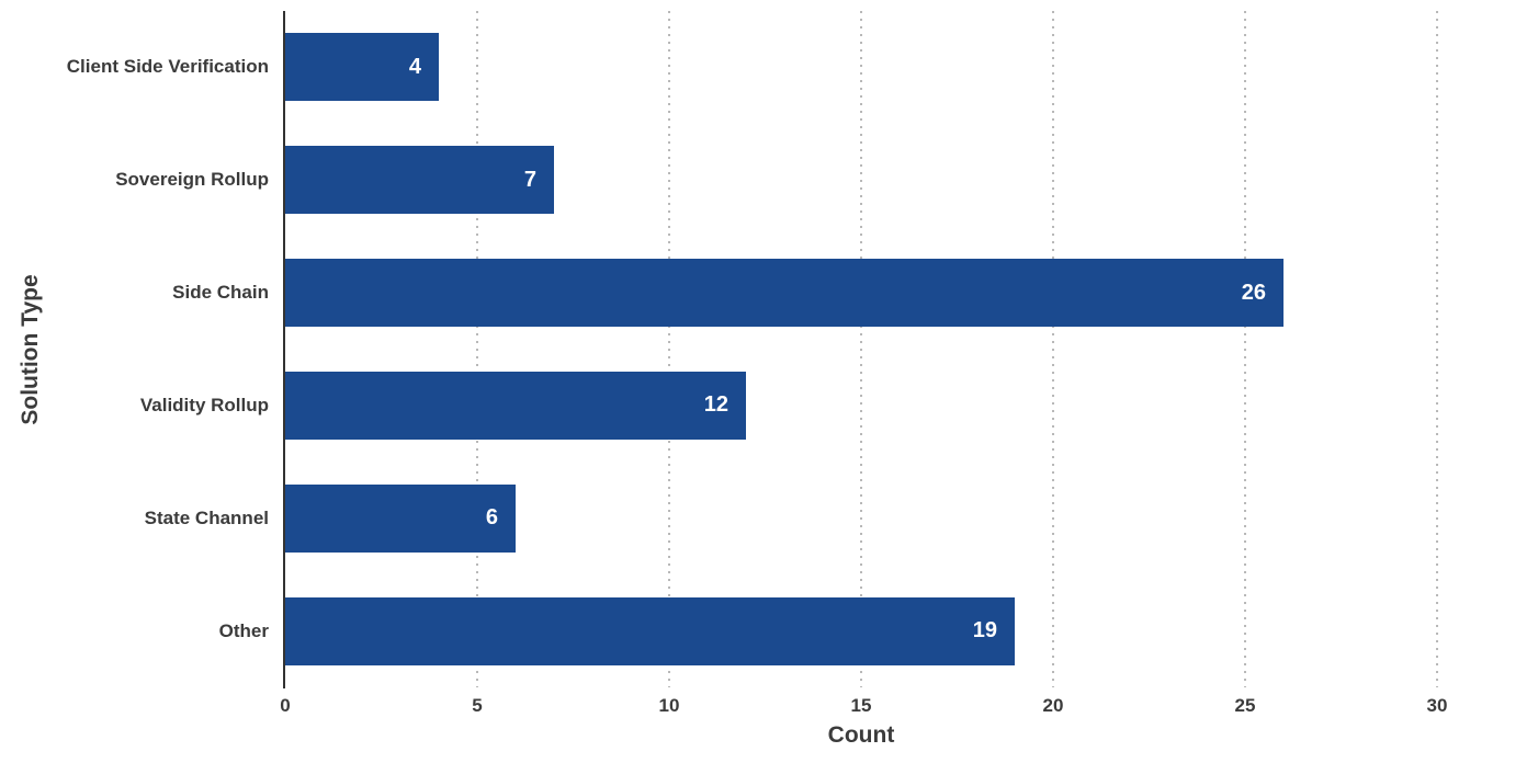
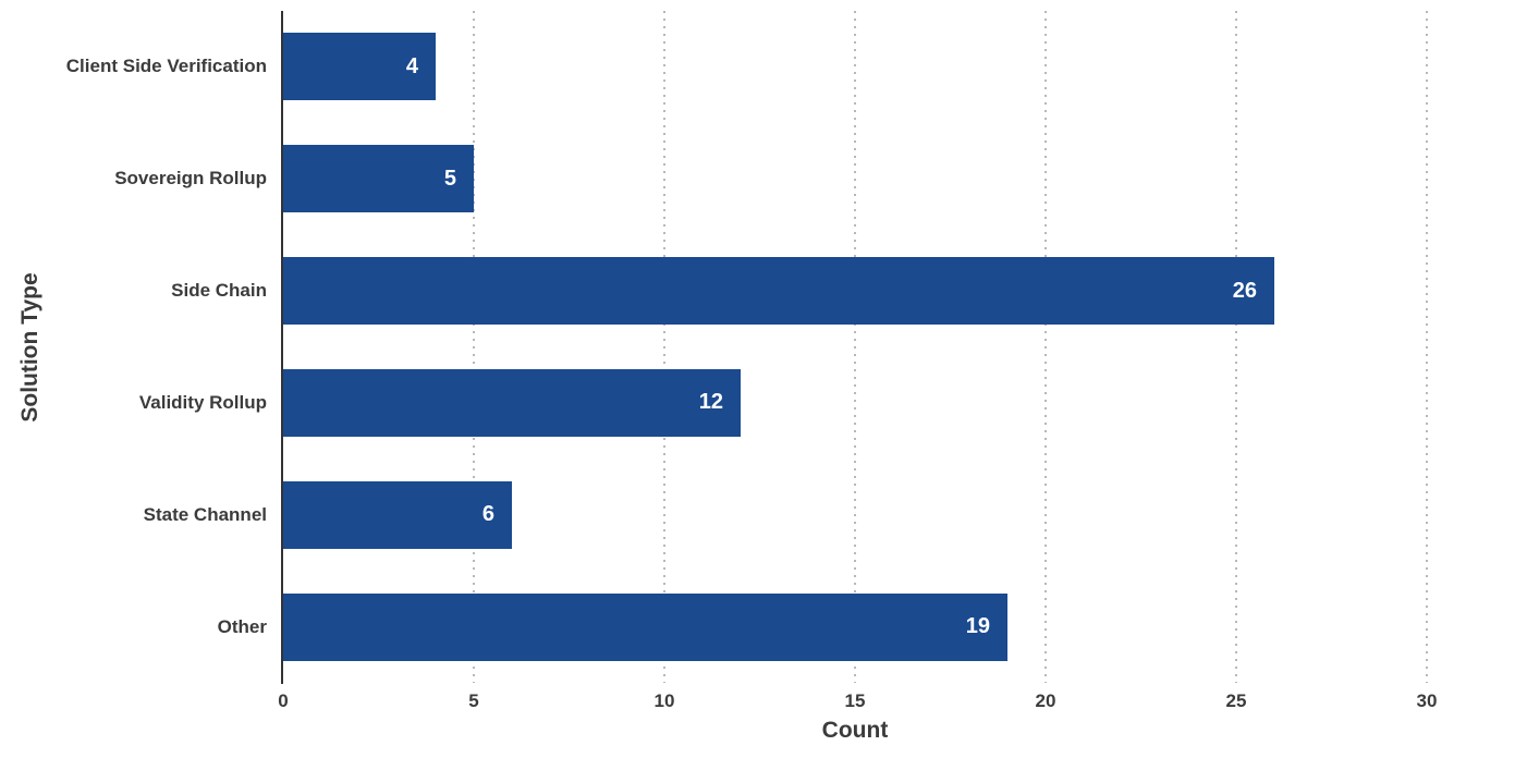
Sovereign Rollup: 7 -> 5
